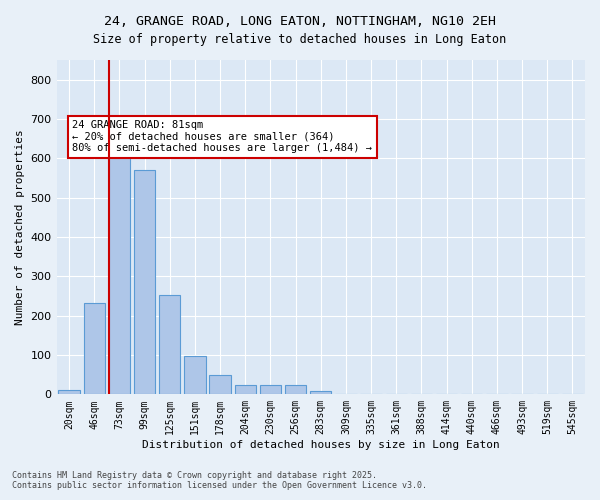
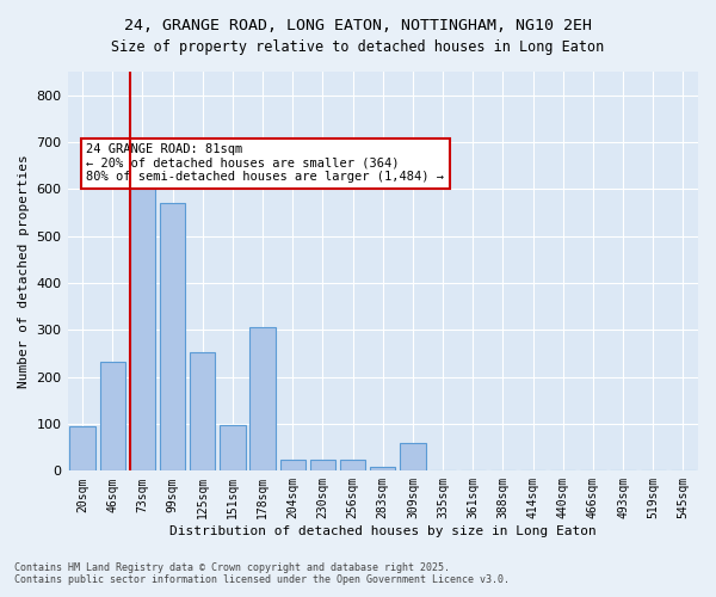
20sqm: 10 -> 95
178sqm: 50 -> 305
309sqm: 2 -> 60
